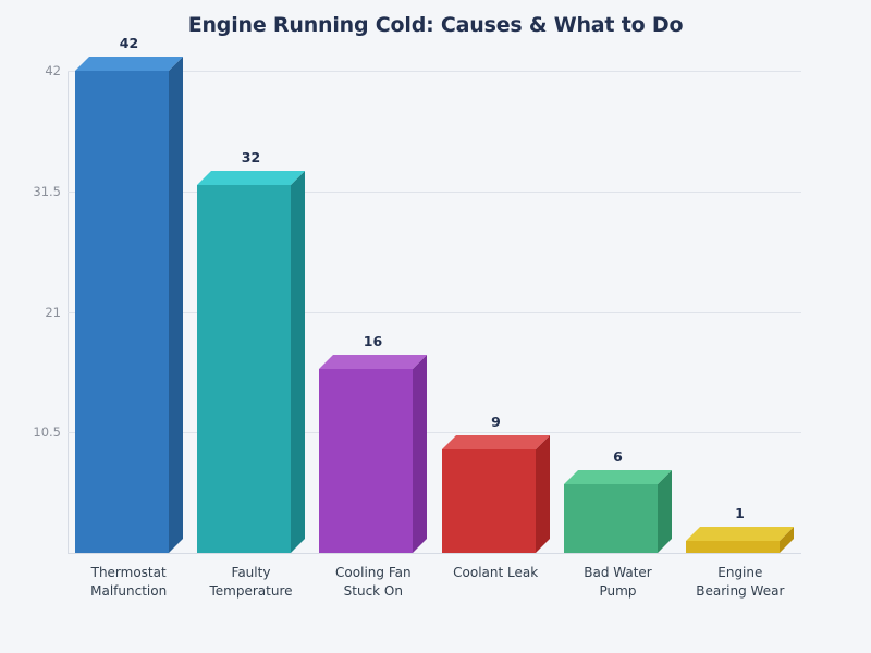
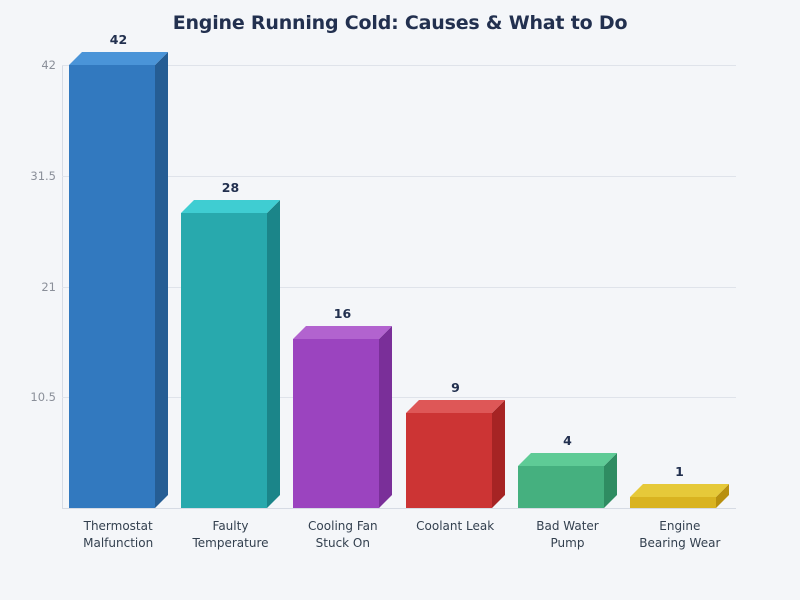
Faulty Temperature: 32 -> 28
Bad Water Pump: 6 -> 4
